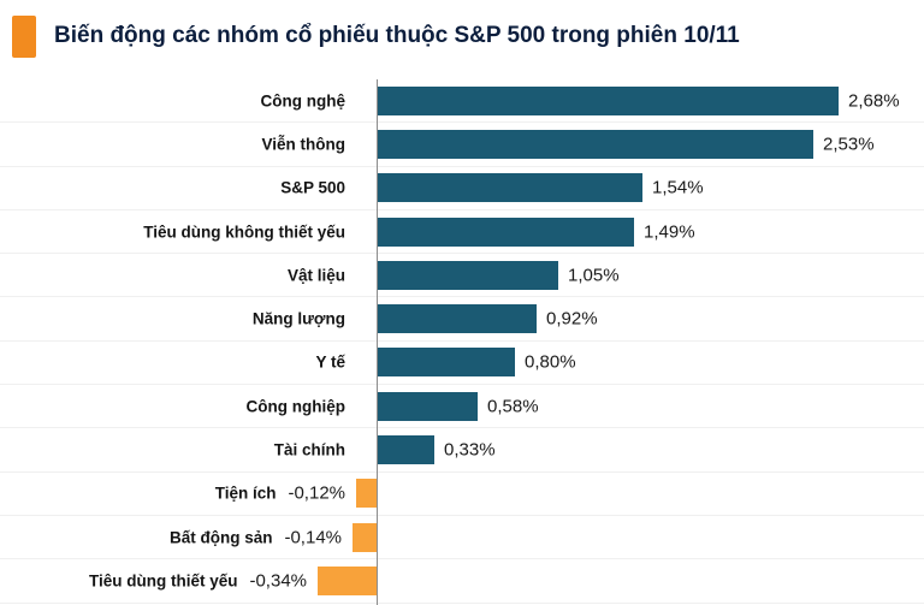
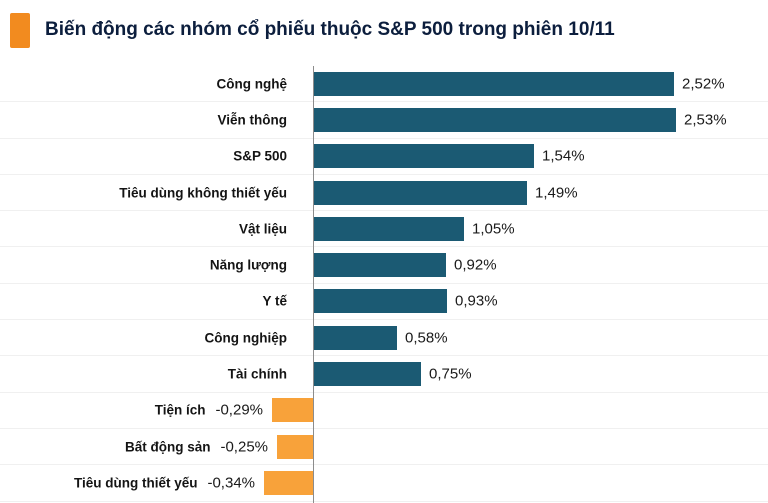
Công nghệ: 2,68% -> 2,52%
Y tế: 0,80% -> 0,93%
Tài chính: 0,33% -> 0,75%
Tiện ích: -0,12% -> -0,29%
Bất động sản: -0,14% -> -0,25%
